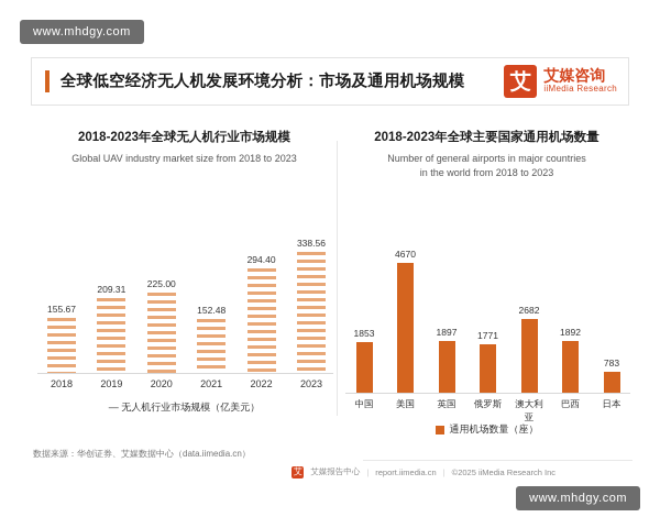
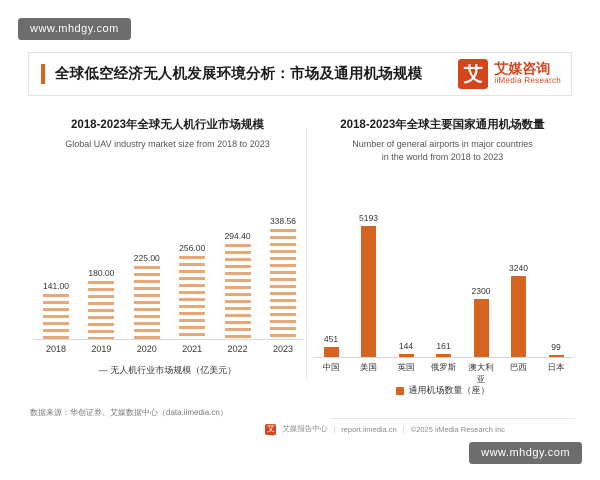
2018-2023年全球无人机行业市场规模/2018: 155.67 -> 141.00
2018-2023年全球无人机行业市场规模/2019: 209.31 -> 180.00
2018-2023年全球无人机行业市场规模/2021: 152.48 -> 256.00
2018-2023年全球主要国家通用机场数量/中国: 1853 -> 451
2018-2023年全球主要国家通用机场数量/美国: 4670 -> 5193
2018-2023年全球主要国家通用机场数量/英国: 1897 -> 144
2018-2023年全球主要国家通用机场数量/俄罗斯: 1771 -> 161
2018-2023年全球主要国家通用机场数量/澳大利亚: 2682 -> 2300
2018-2023年全球主要国家通用机场数量/巴西: 1892 -> 3240
2018-2023年全球主要国家通用机场数量/日本: 783 -> 99
